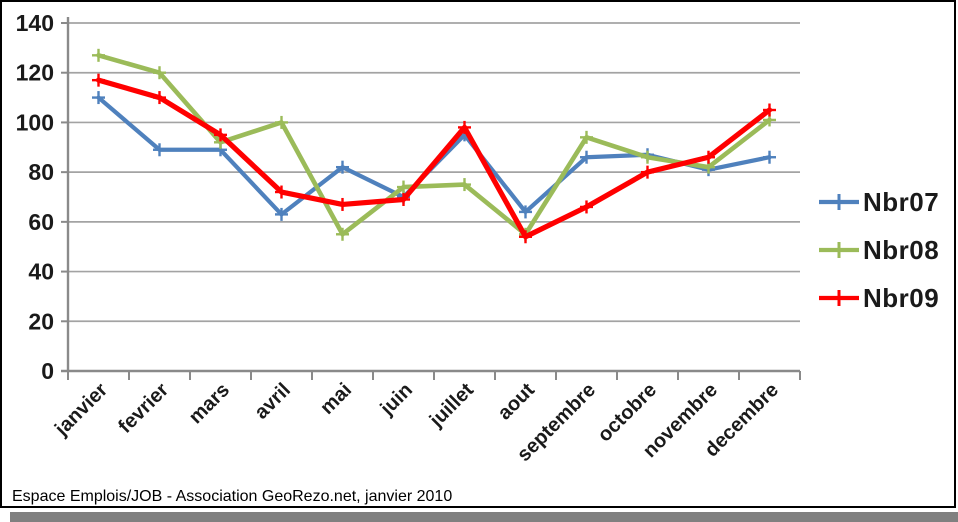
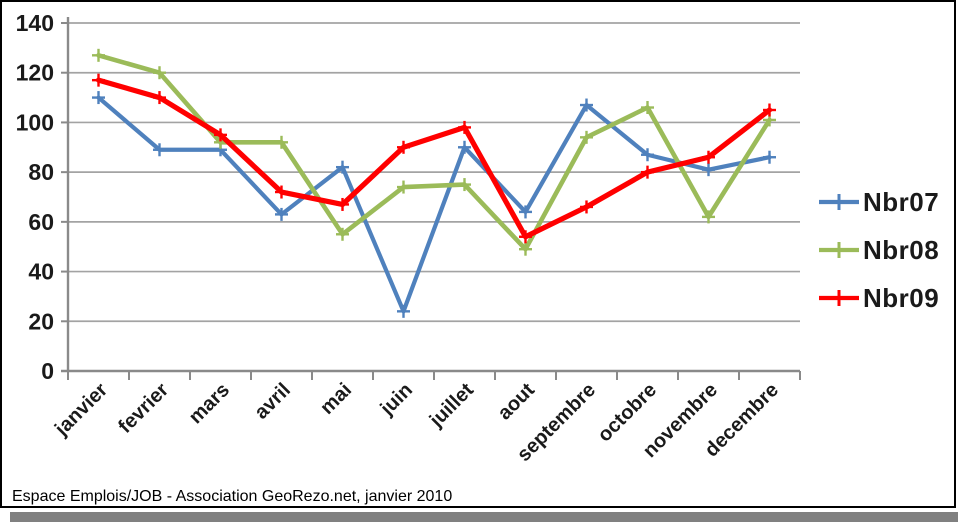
Nbr08/avril: 100 -> 92
Nbr07/juin: 70 -> 24
Nbr09/juin: 69 -> 90
Nbr07/juillet: 95 -> 90
Nbr08/aout: 55 -> 49
Nbr07/septembre: 86 -> 107
Nbr08/octobre: 86 -> 106
Nbr08/novembre: 82 -> 62
